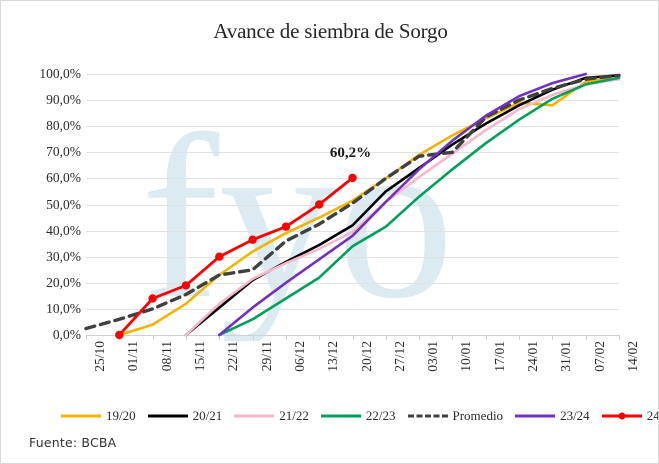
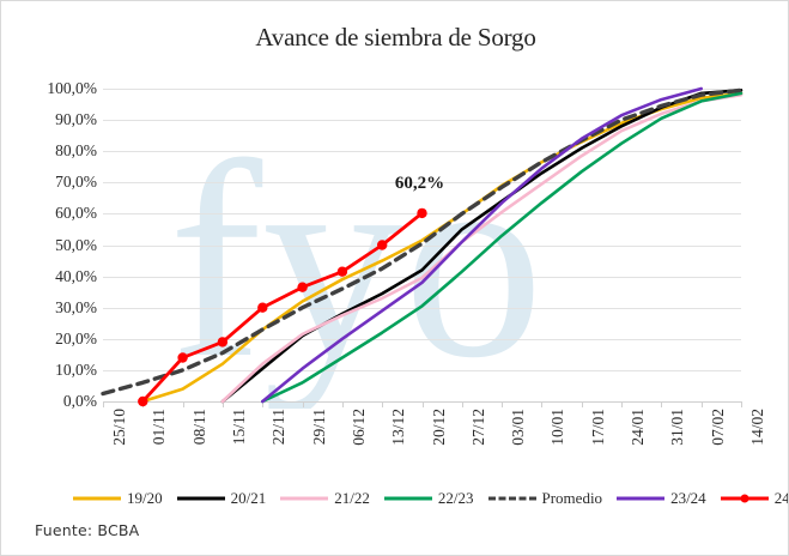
Promedio/29/11: 25% -> 30%
22/23/20/12: 34% -> 30%
Promedio/10/01: 70% -> 76%
19/20/31/01: 88% -> 94%
